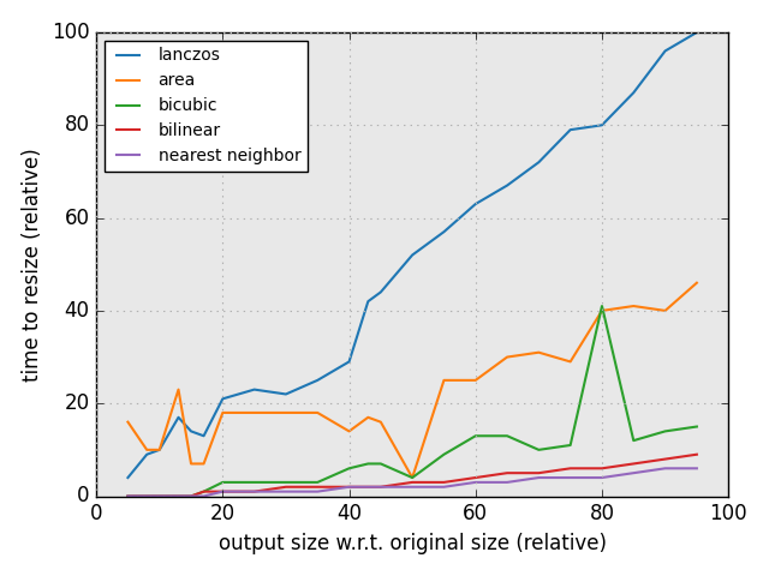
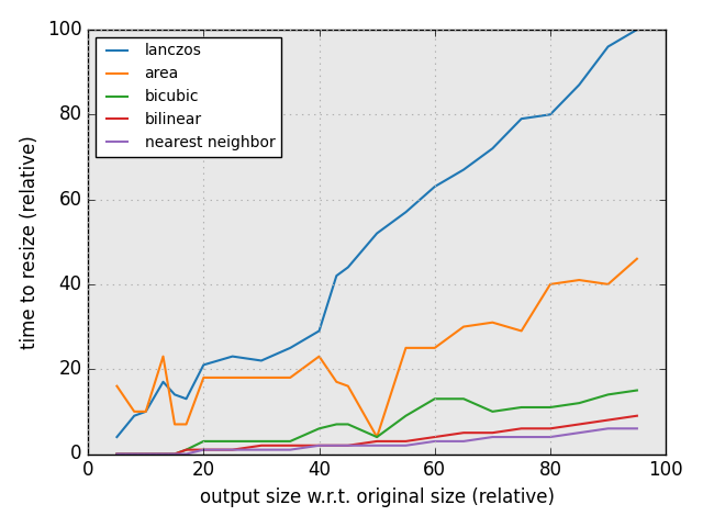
area/40: 14 -> 23
bicubic/80: 41 -> 11
